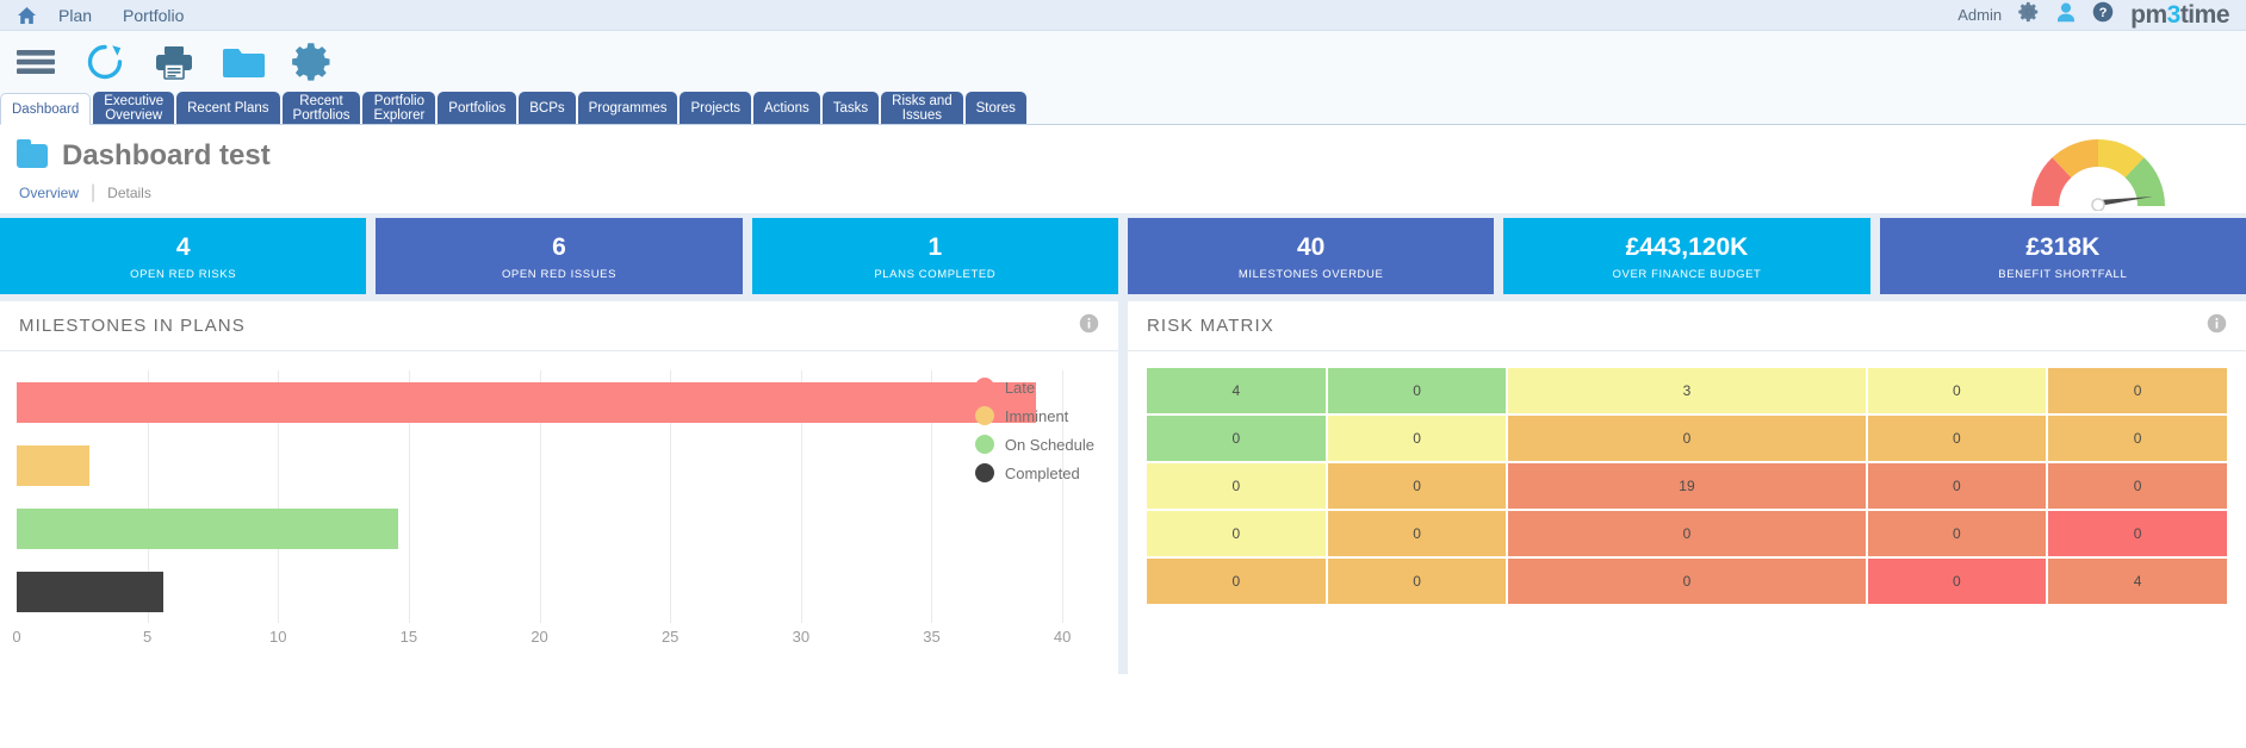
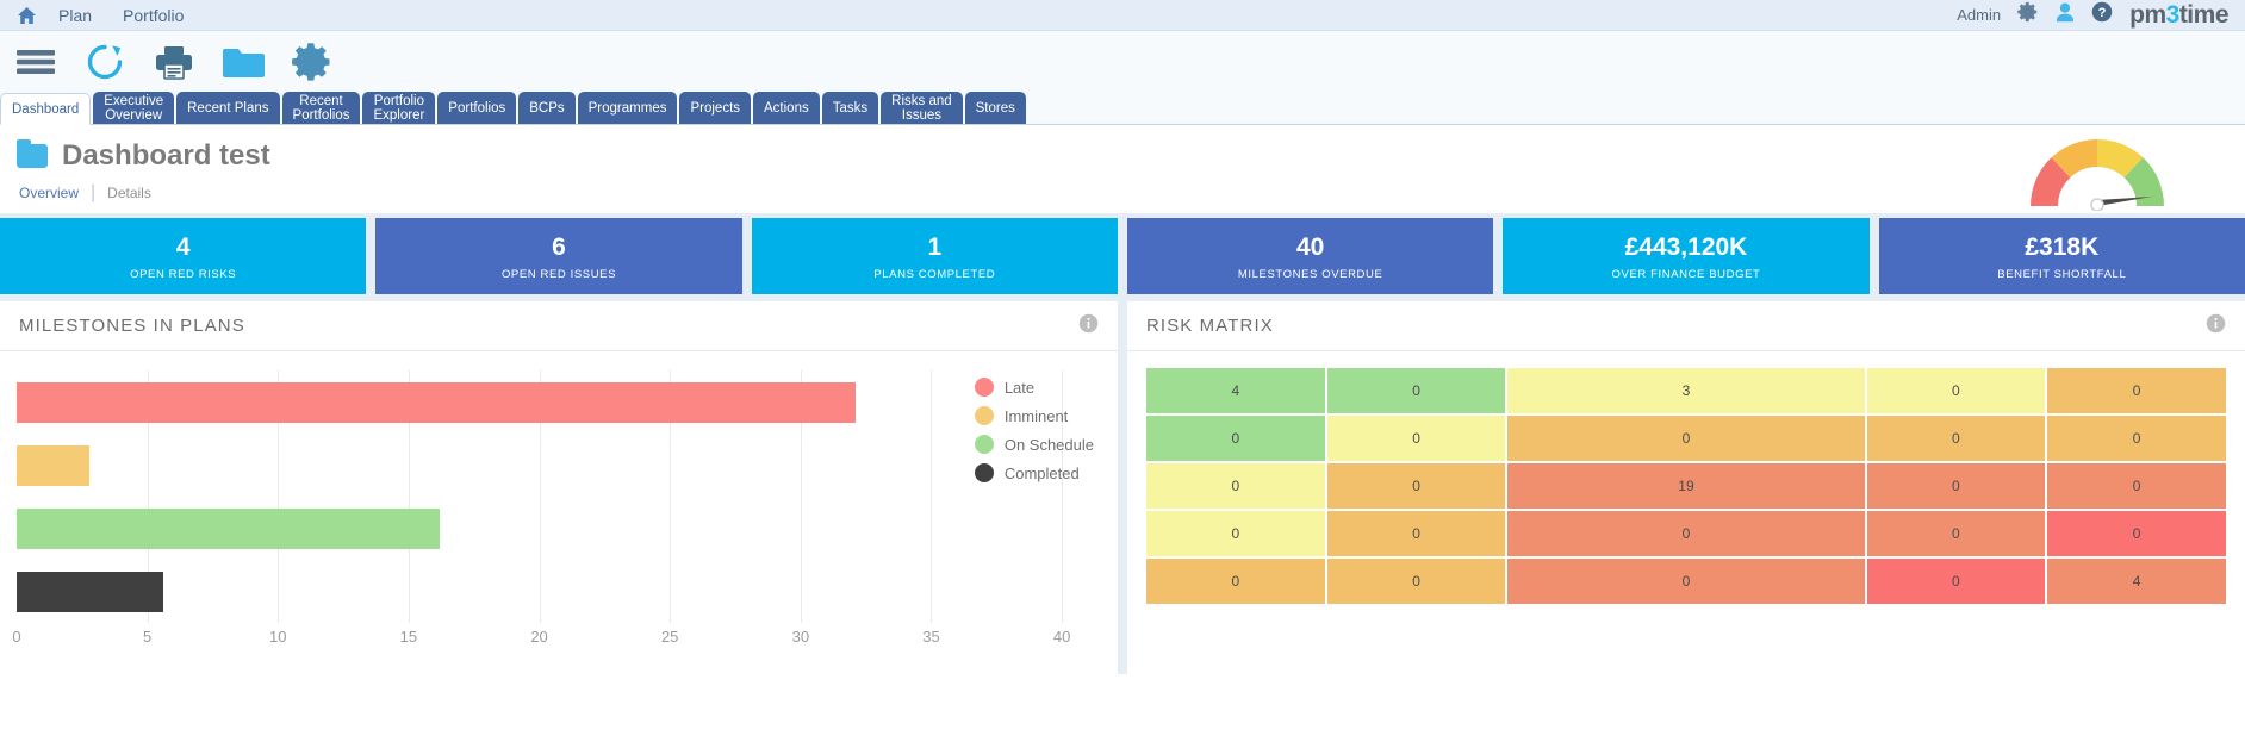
Late: 39.0 -> 32.1
On Schedule: 14.6 -> 16.2
